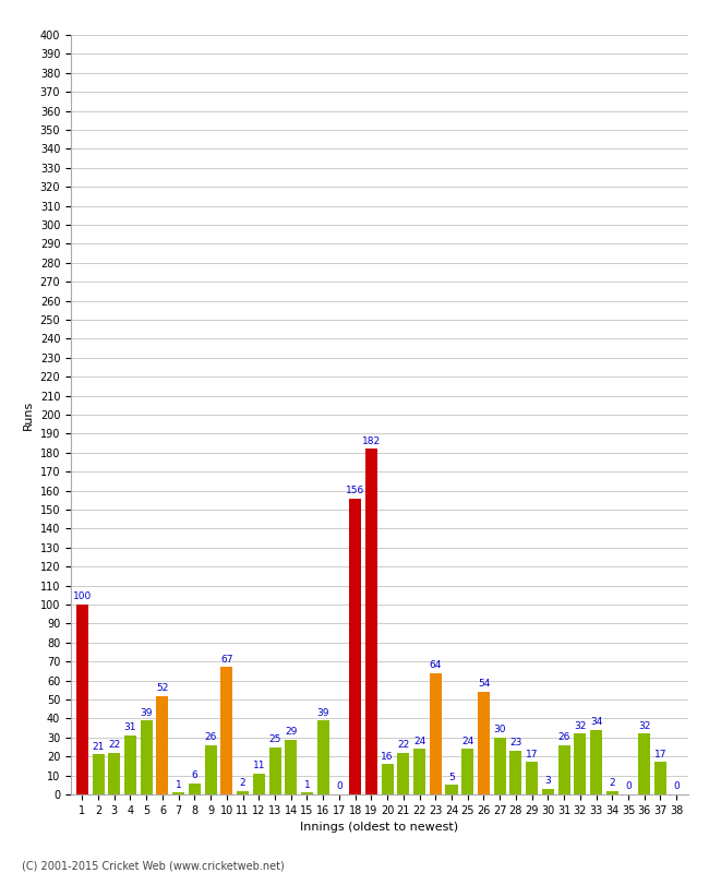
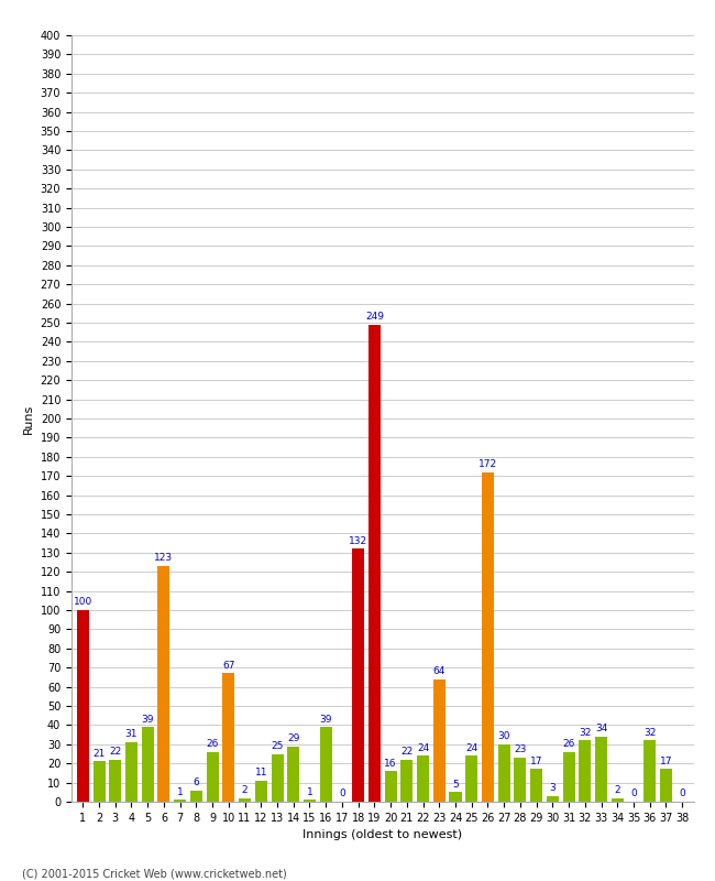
6: 52 -> 123
18: 156 -> 132
19: 182 -> 249
26: 54 -> 172
